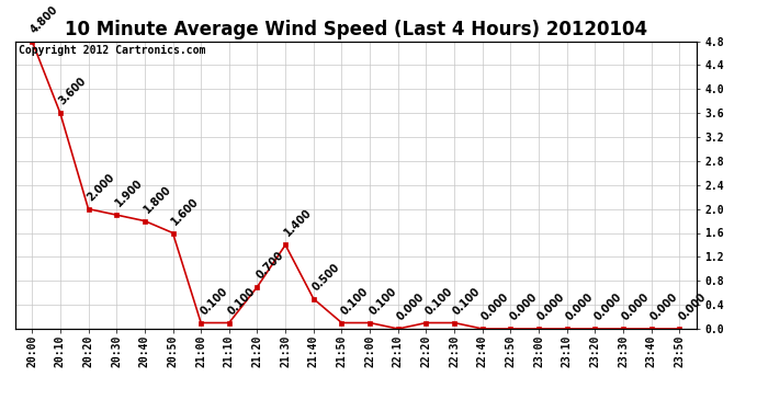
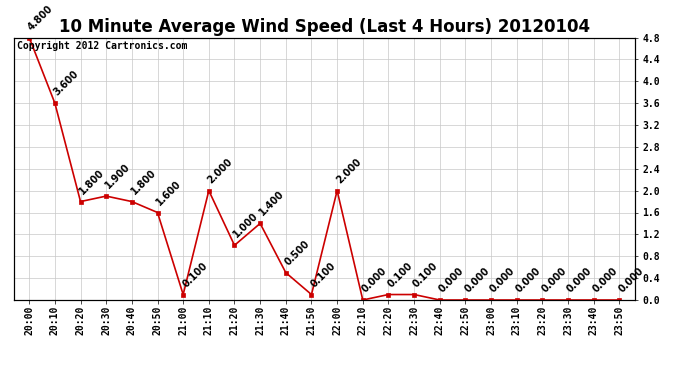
20:20: 2.000 -> 1.800
21:10: 0.100 -> 2.000
21:20: 0.700 -> 1.000
22:00: 0.100 -> 2.000
